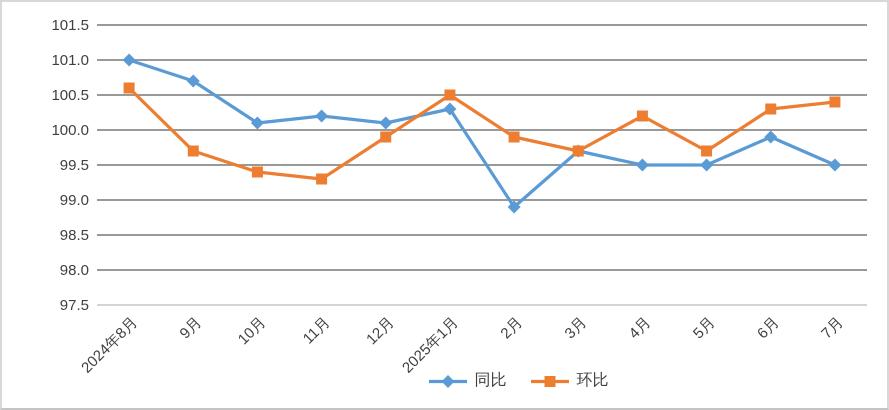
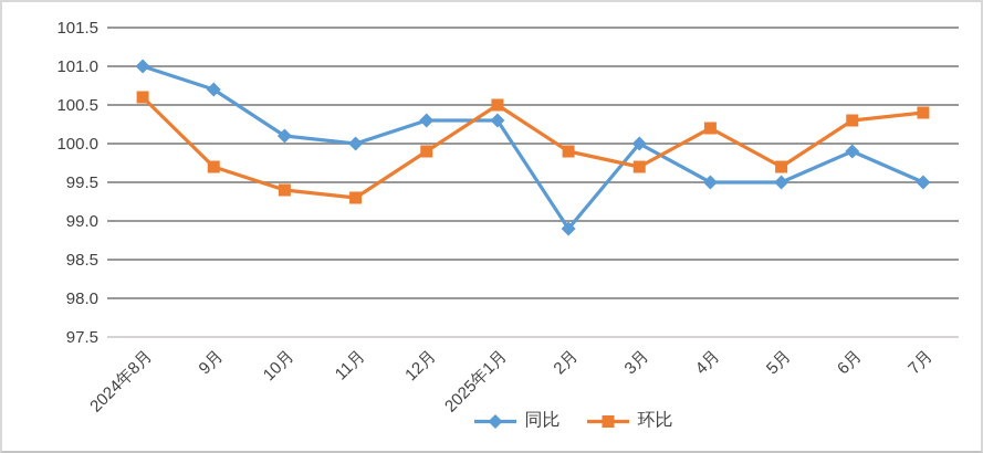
同比/11月: 100.2 -> 100.0
同比/12月: 100.1 -> 100.3
同比/3月: 99.7 -> 100.0
